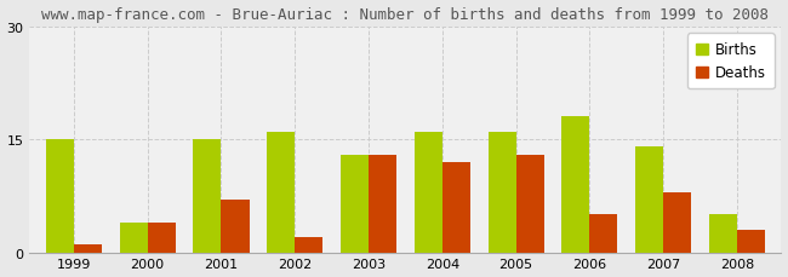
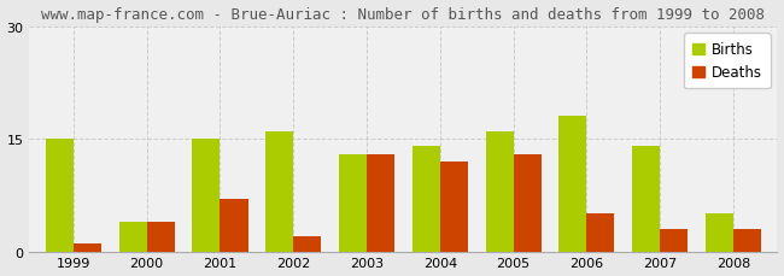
Births/2004: 16 -> 14
Deaths/2007: 8 -> 3
